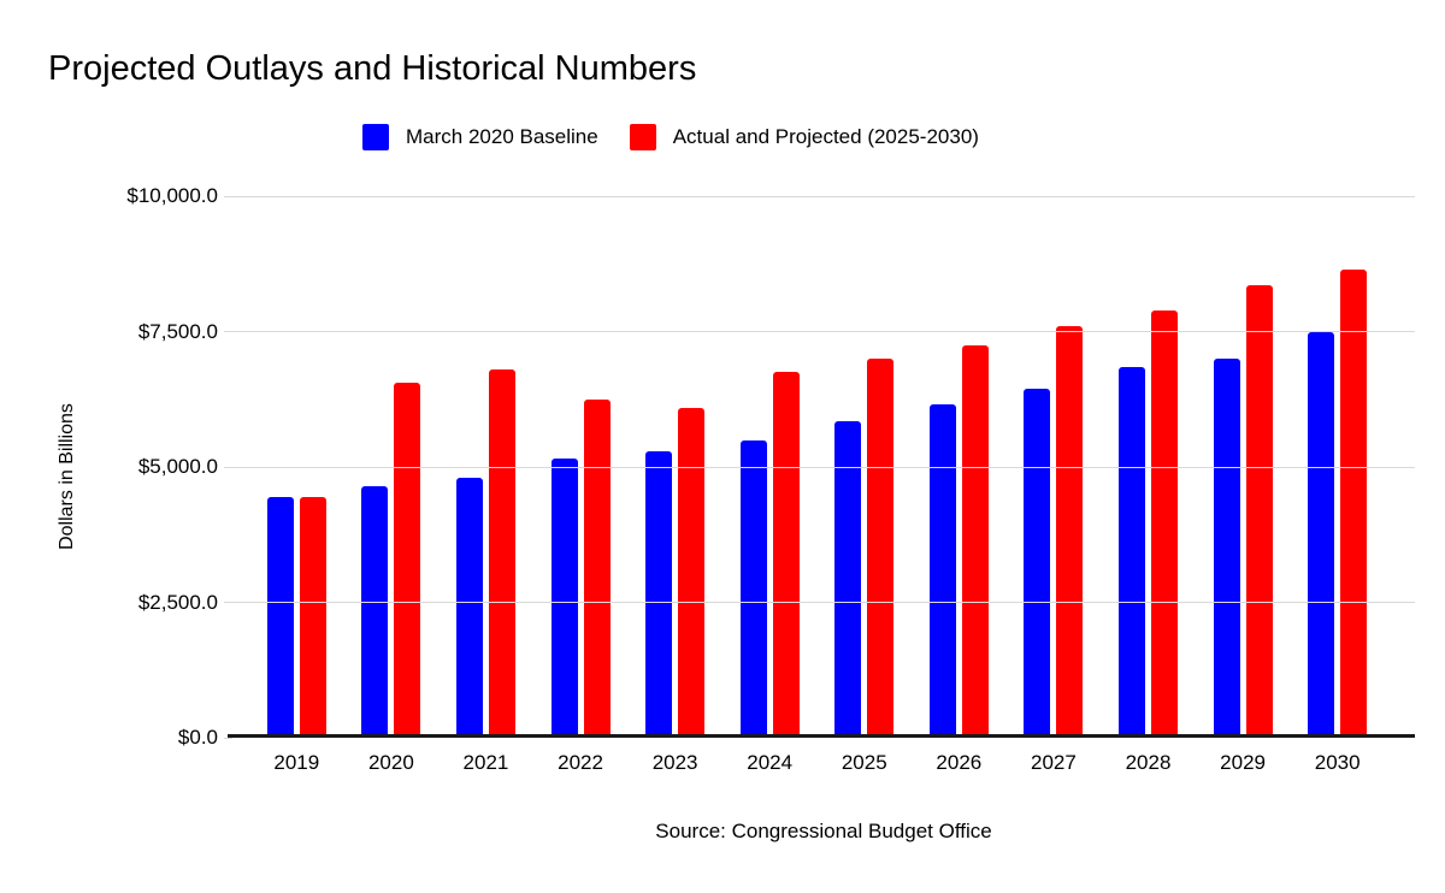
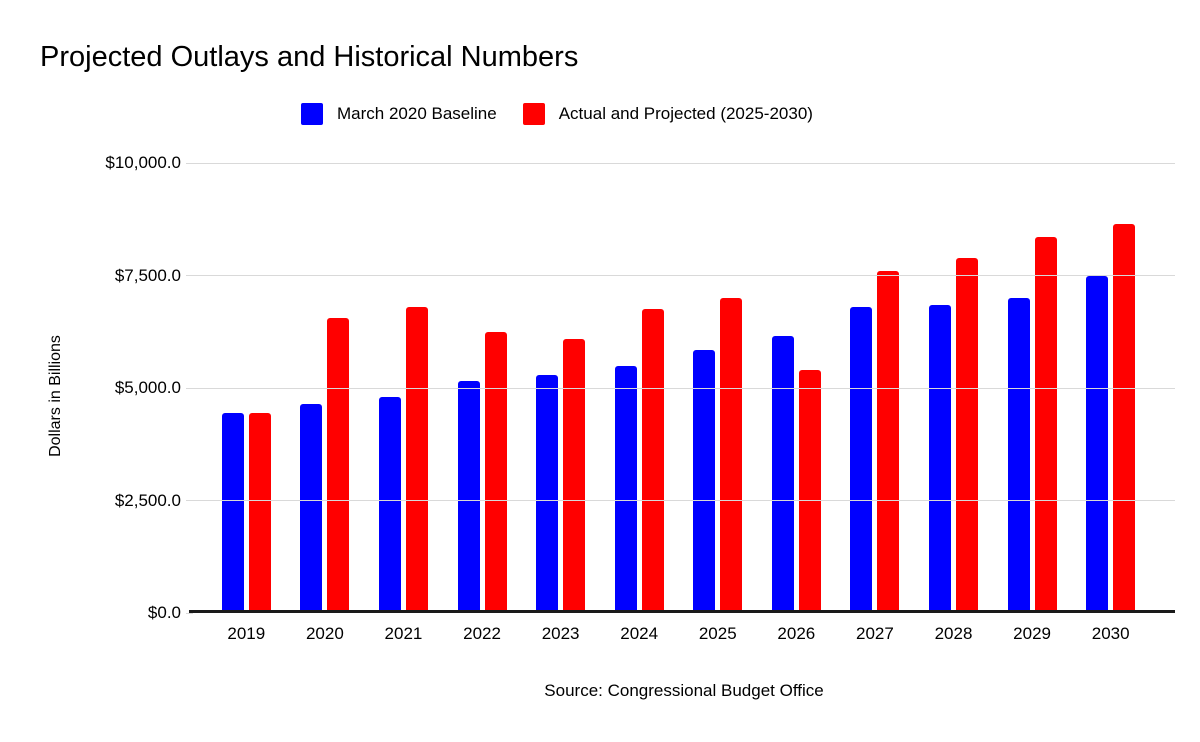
Actual and Projected (2025-2030)/2026: $7200 -> $5400
March 2020 Baseline/2027: $6400 -> $6800
